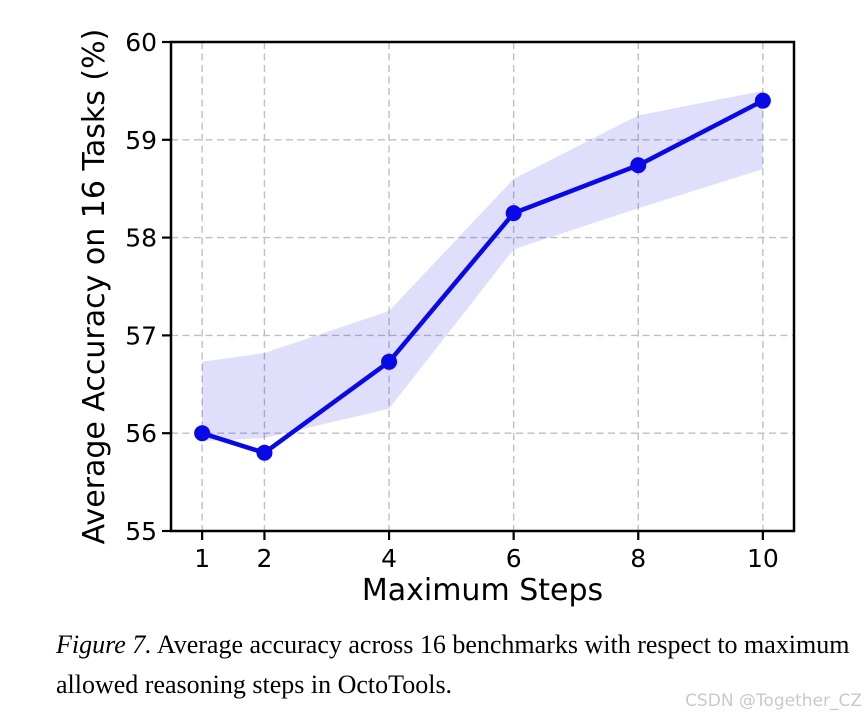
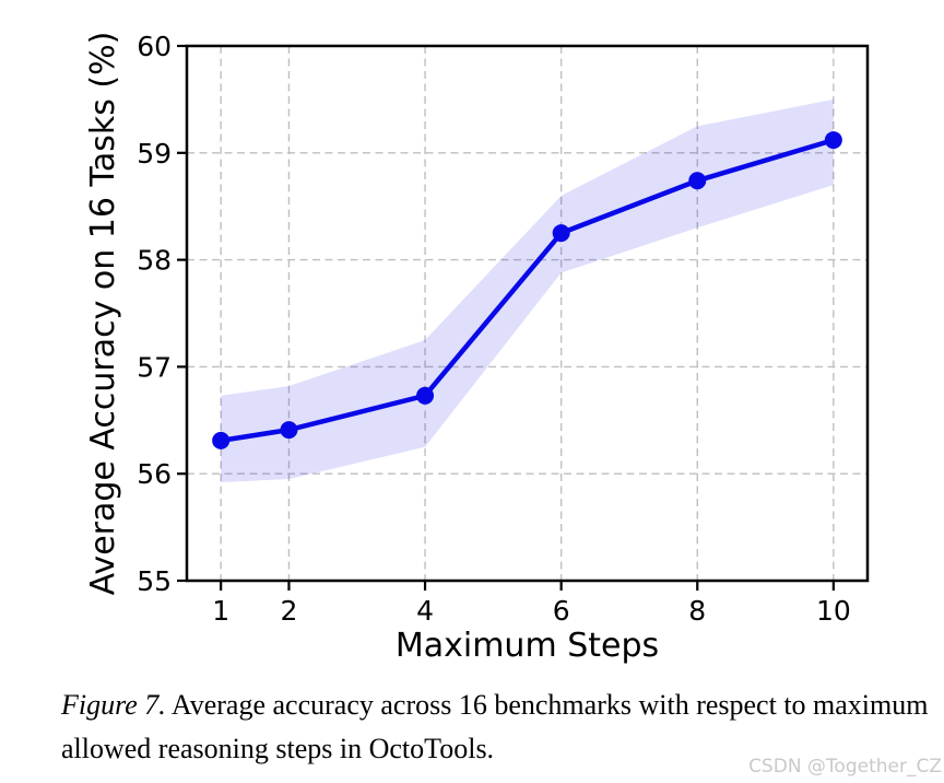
1: 56.0 -> 56.3
2: 55.8 -> 56.4
10: 59.4 -> 59.1
